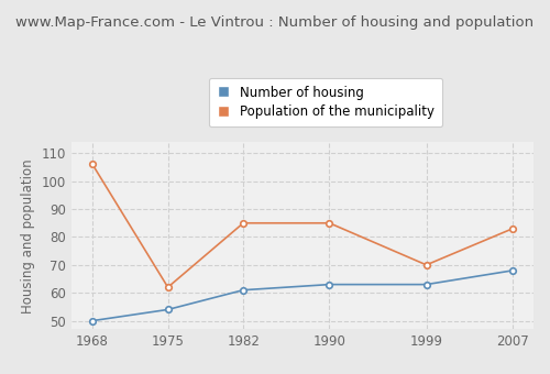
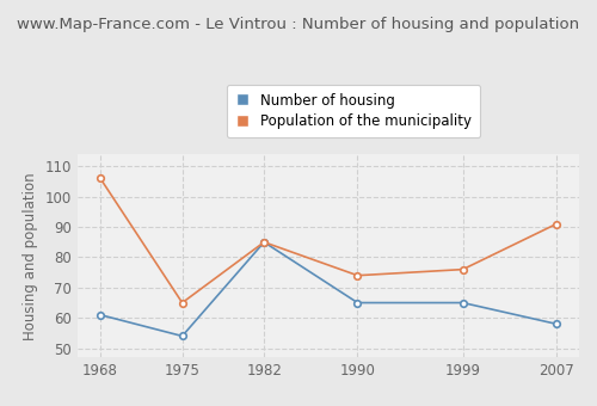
Number of housing/1968: 50 -> 61
Population of the municipality/1975: 62 -> 65
Number of housing/1982: 61 -> 85
Number of housing/1990: 63 -> 65
Population of the municipality/1990: 85 -> 74
Number of housing/1999: 63 -> 65
Population of the municipality/1999: 70 -> 76
Number of housing/2007: 68 -> 58
Population of the municipality/2007: 83 -> 91
